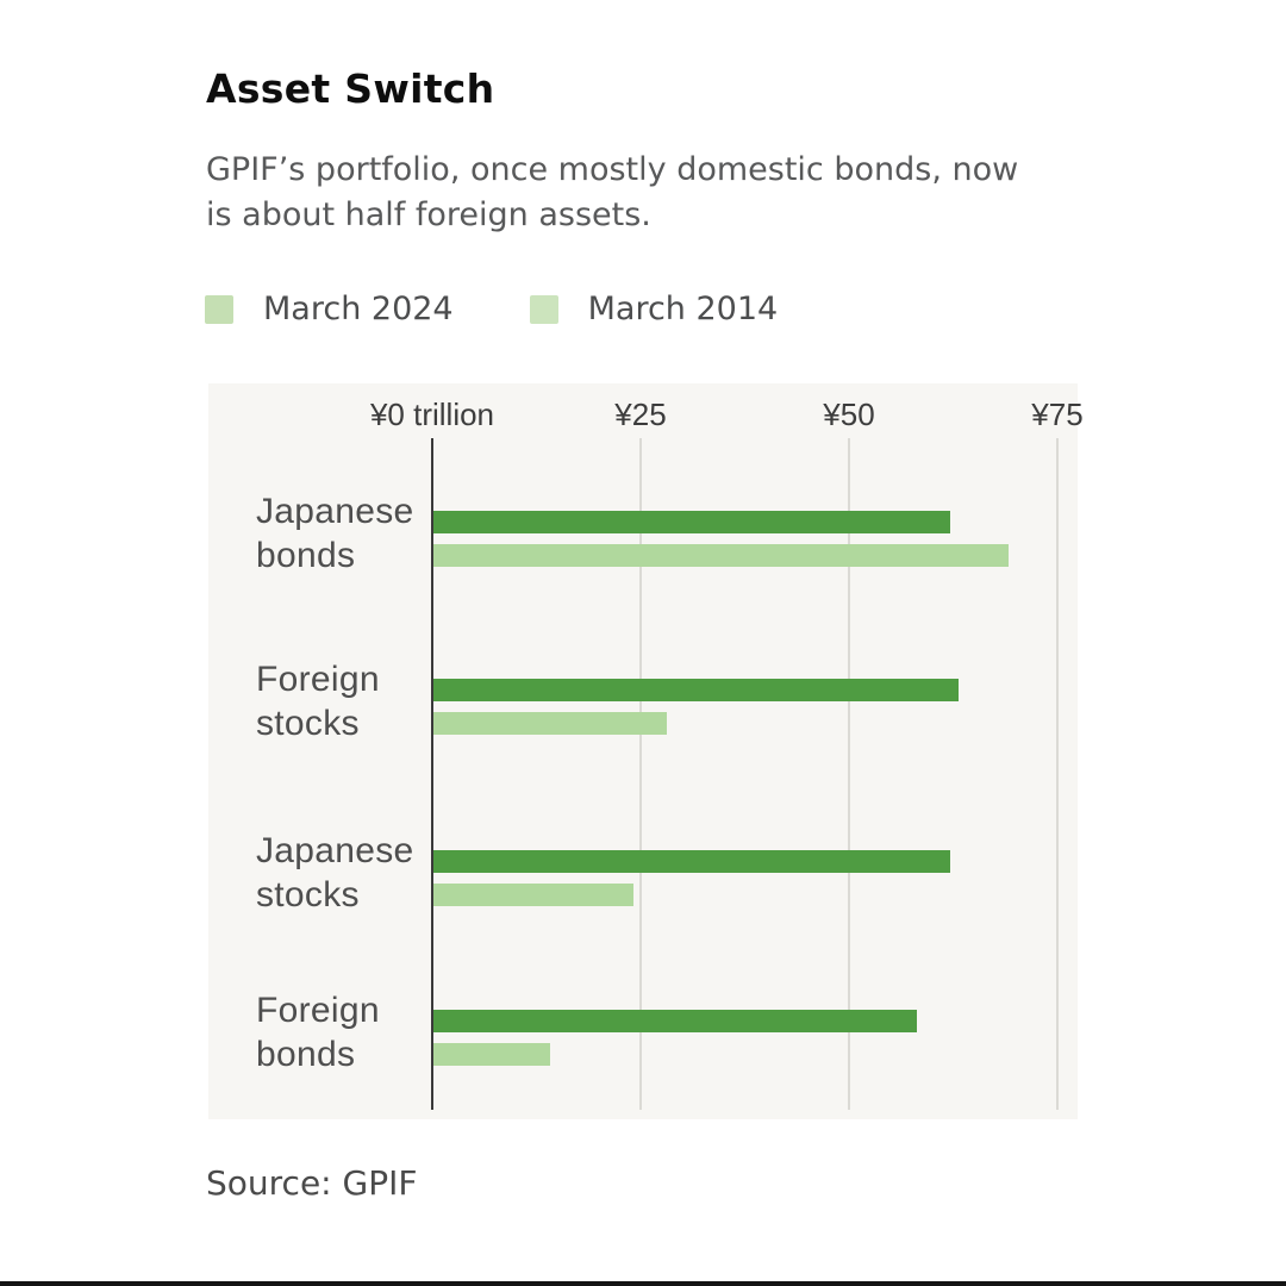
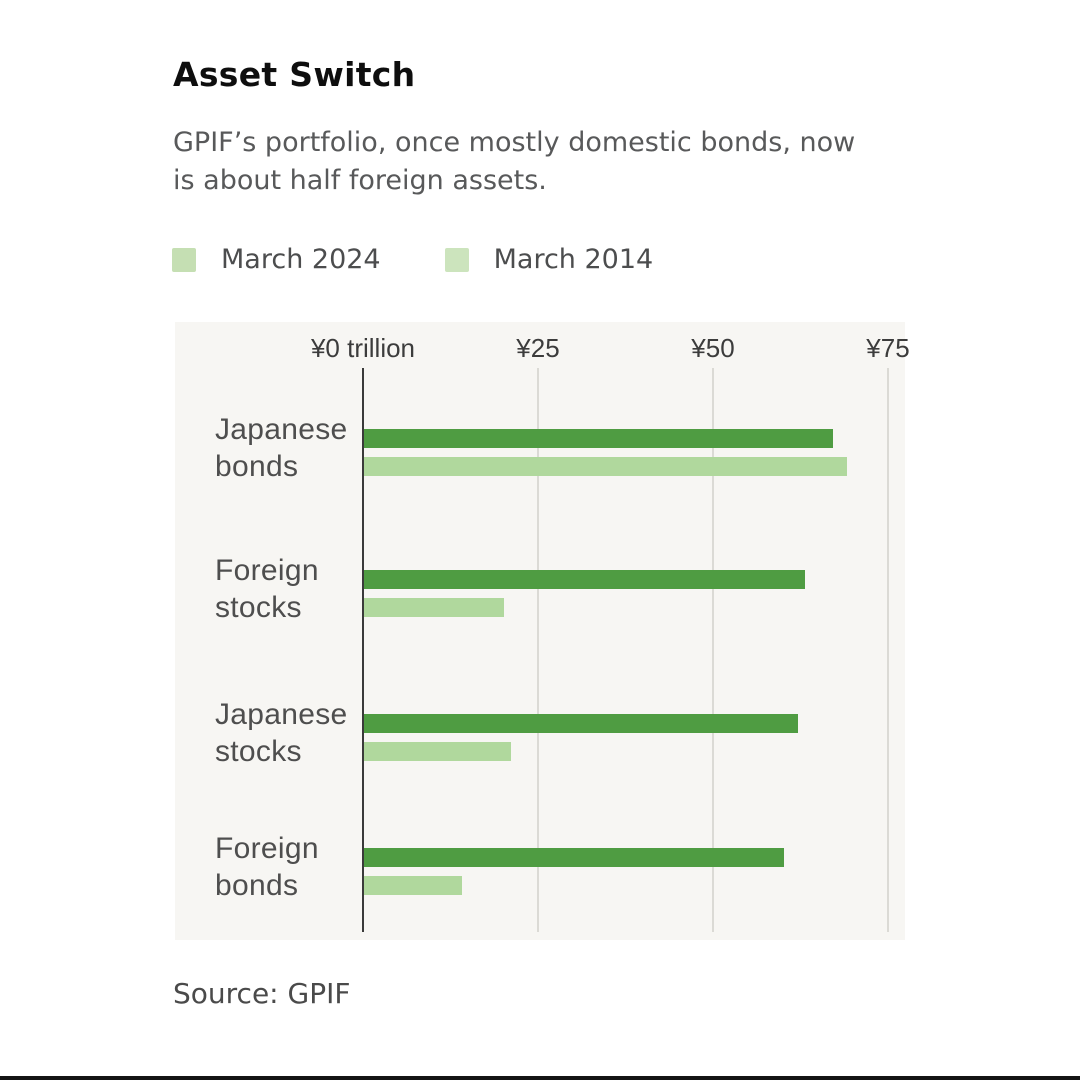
March 2024/Japanese bonds: ¥62 -> ¥67
March 2014/Foreign stocks: ¥28 -> ¥20
March 2014/Japanese stocks: ¥24 -> ¥21
March 2024/Foreign bonds: ¥58 -> ¥60
